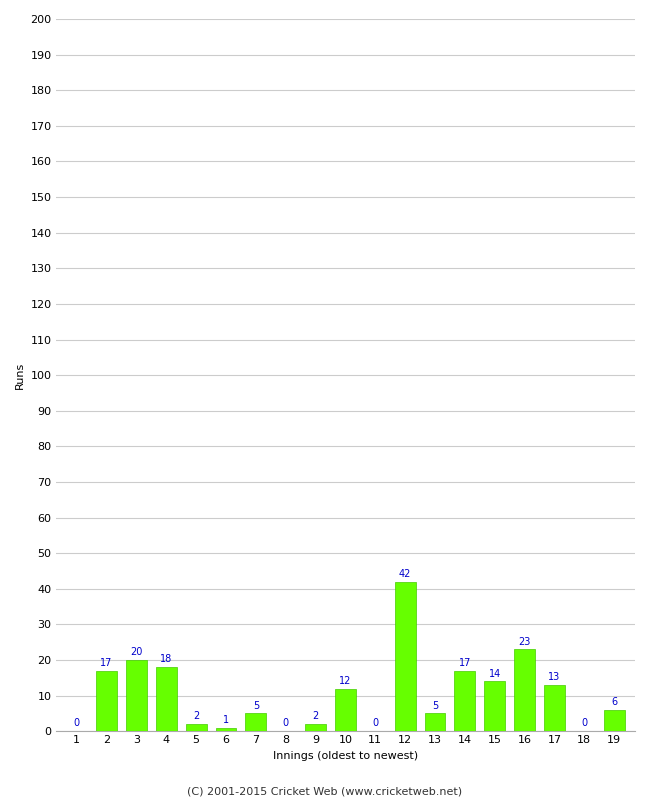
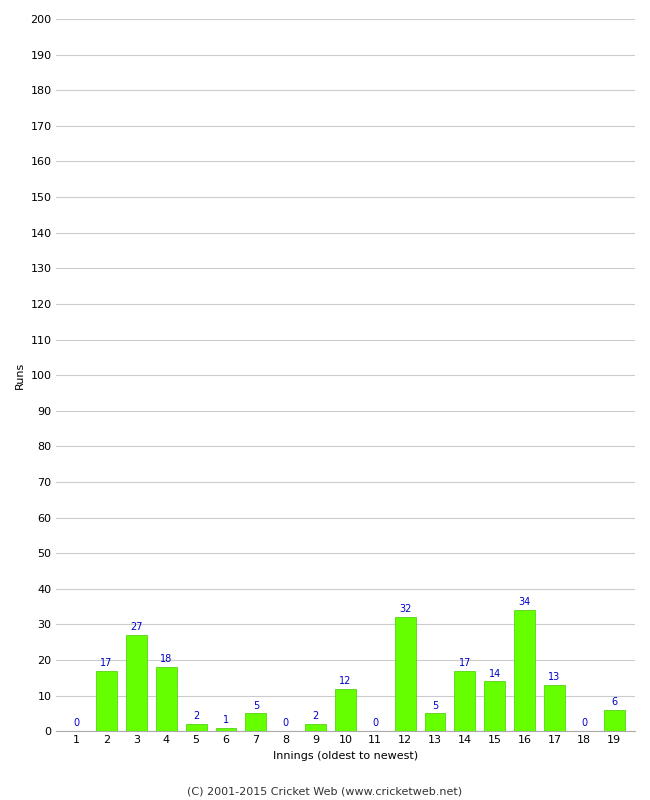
3: 20 -> 27
12: 42 -> 32
16: 23 -> 34
